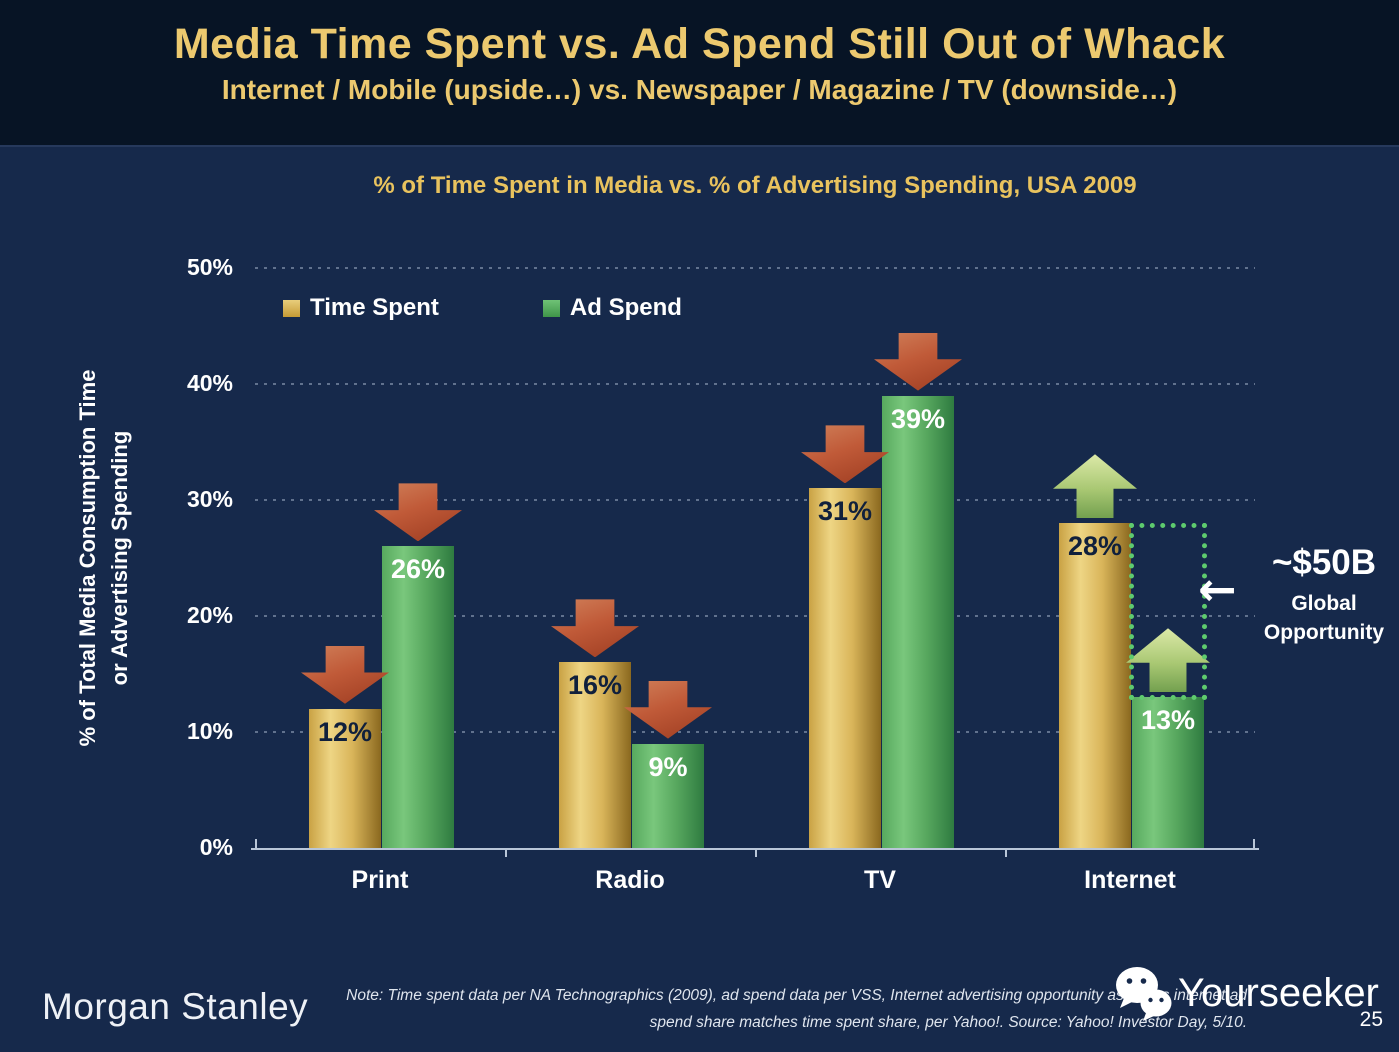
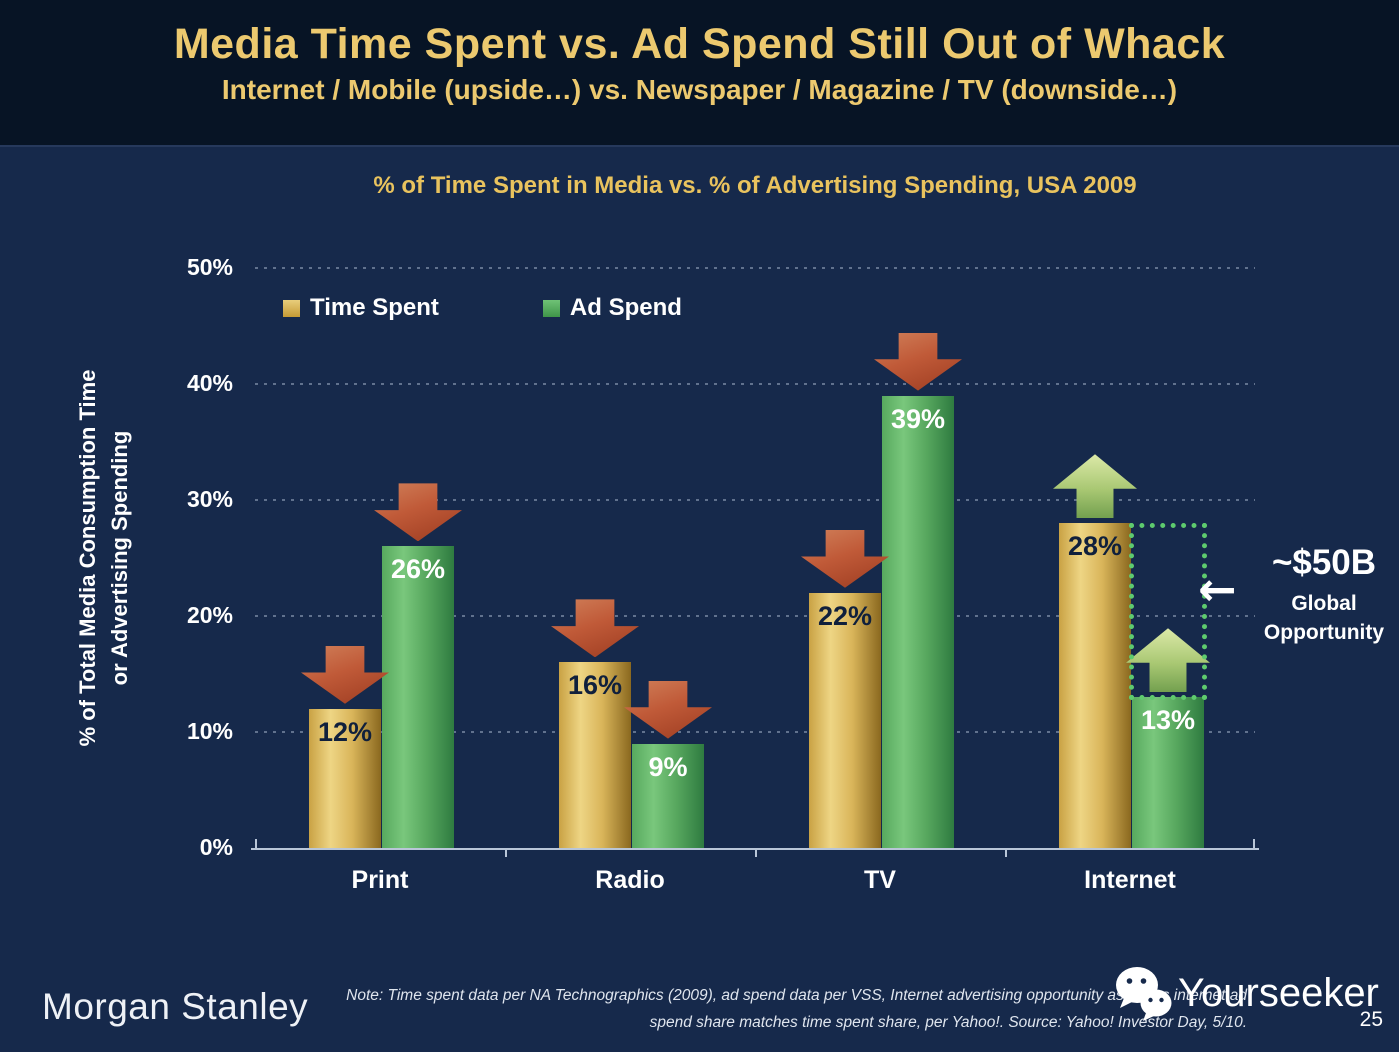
Time Spent/TV: 31% -> 22%
